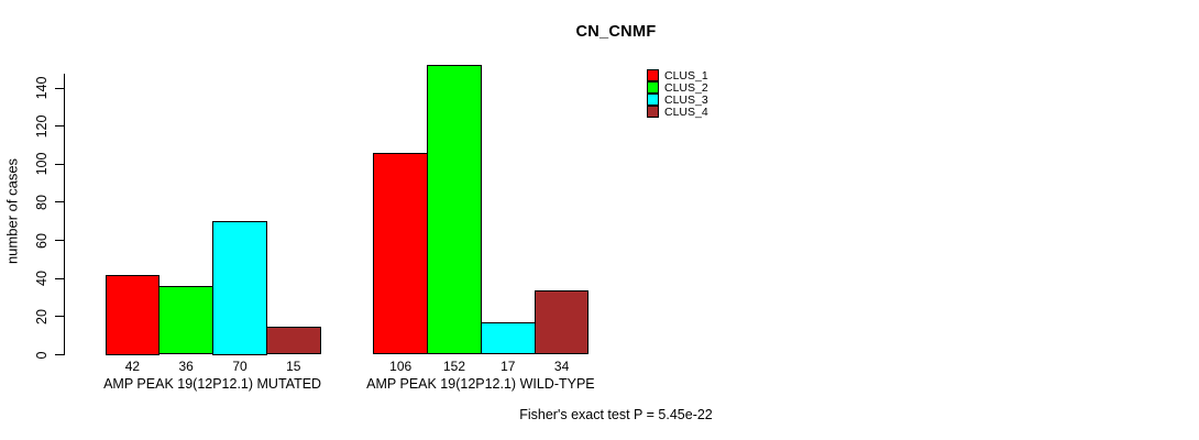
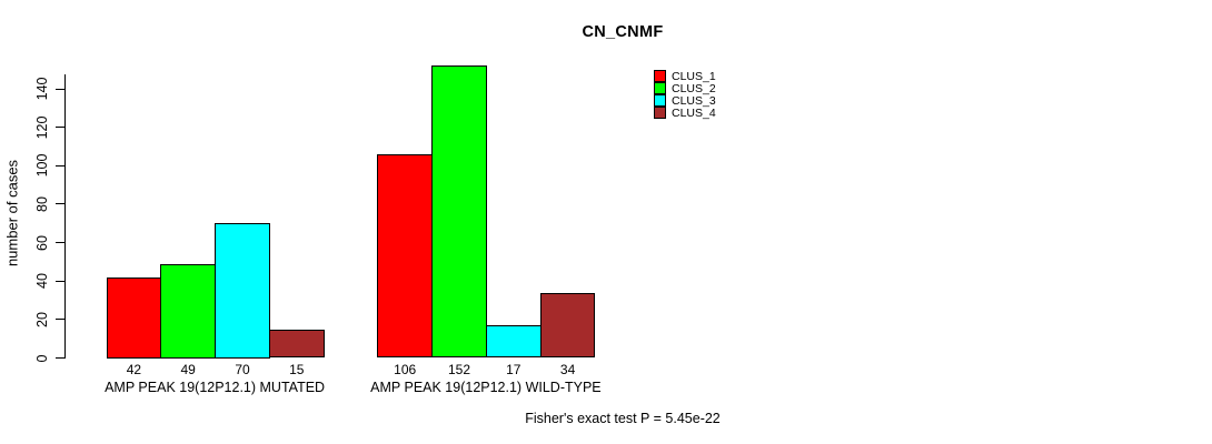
CLUS_2/AMP PEAK 19(12P12.1) MUTATED: 36 -> 49
